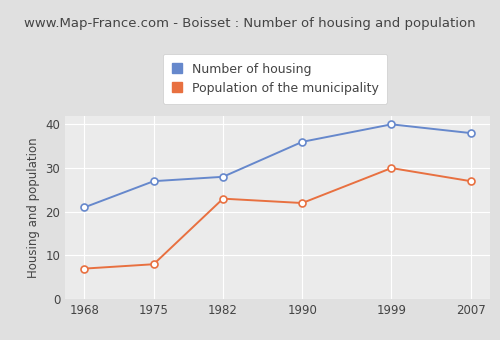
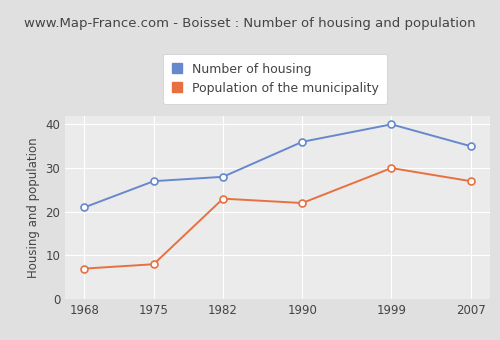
Number of housing/2007: 38 -> 35
